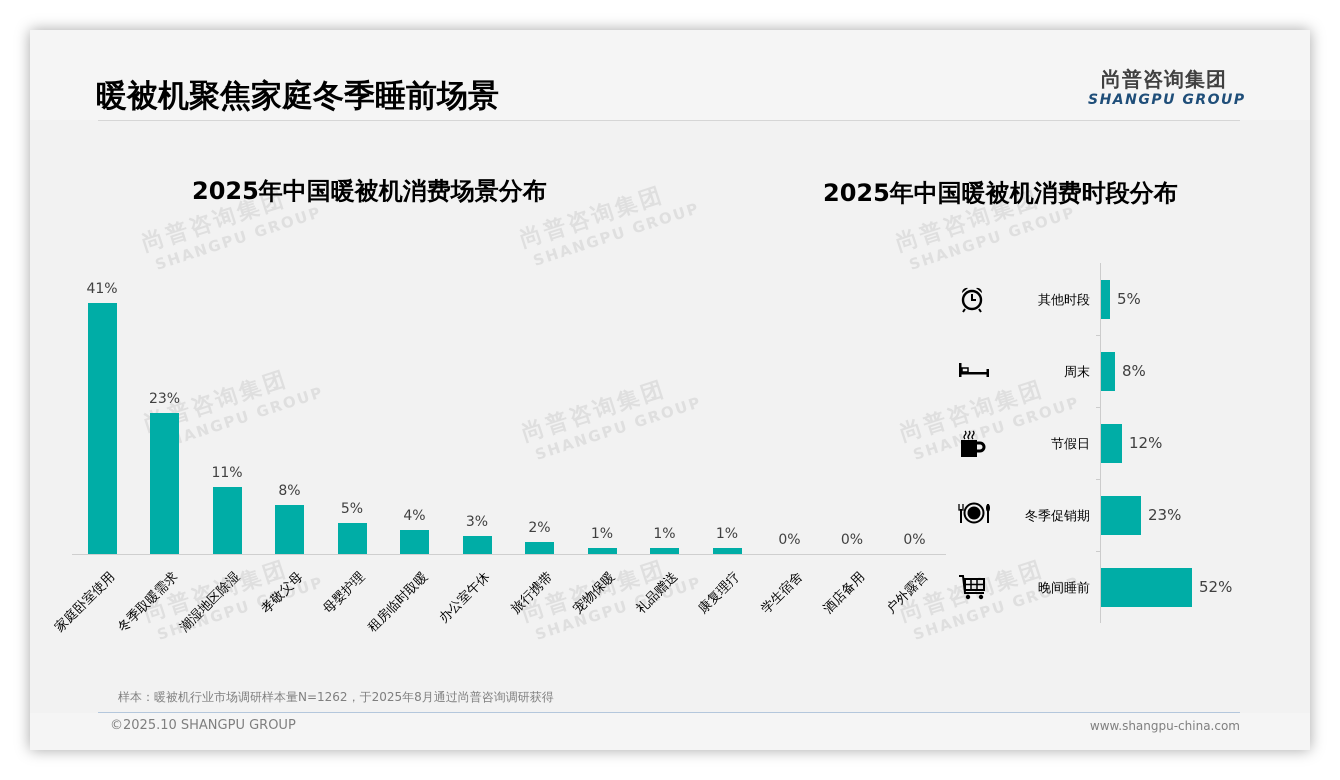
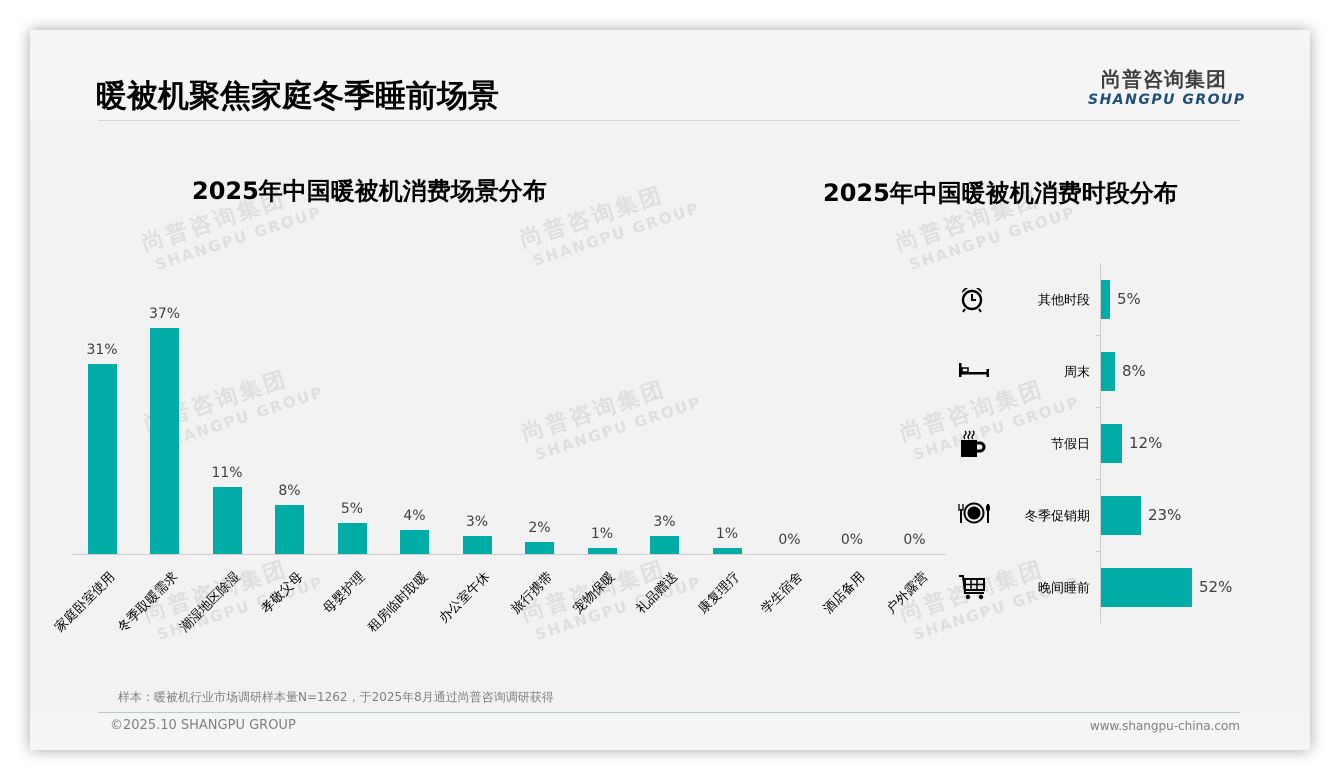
2025年中国暖被机消费场景分布/家庭卧室使用: 41% -> 31%
2025年中国暖被机消费场景分布/冬季取暖需求: 23% -> 37%
2025年中国暖被机消费场景分布/礼品赠送: 1% -> 3%
